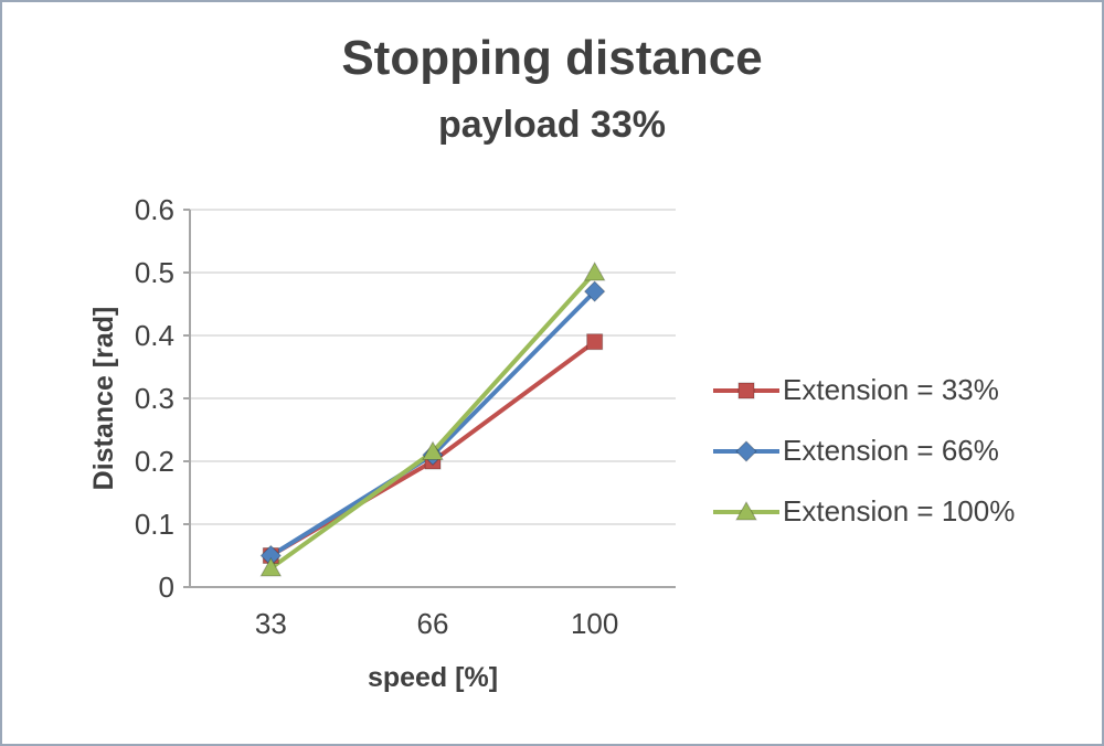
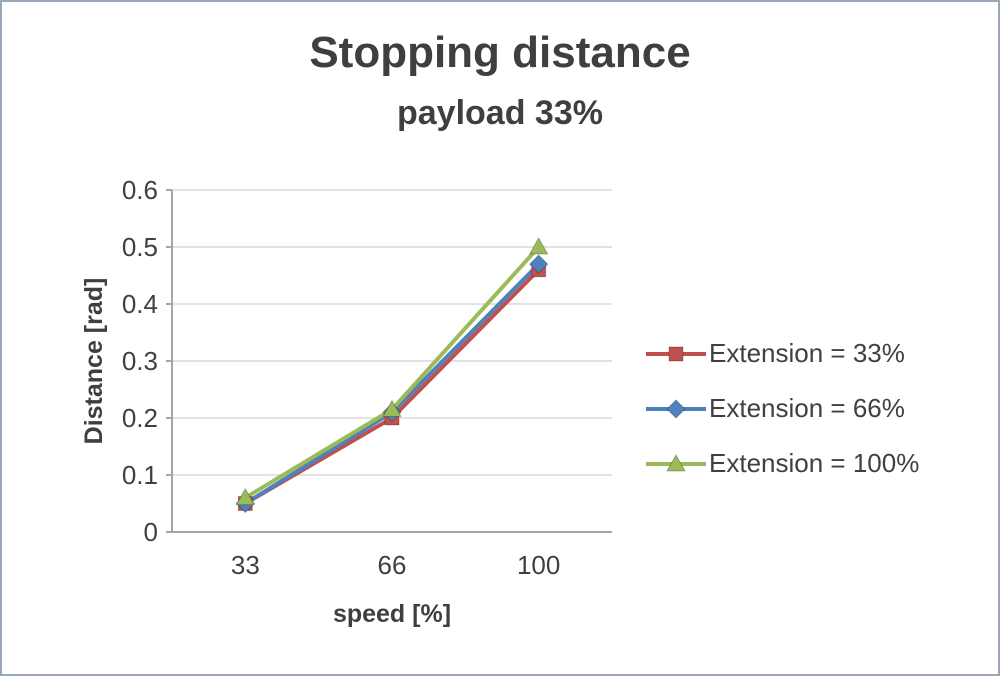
Extension = 100%/33: 0.03 -> 0.06
Extension = 33%/100: 0.39 -> 0.46
